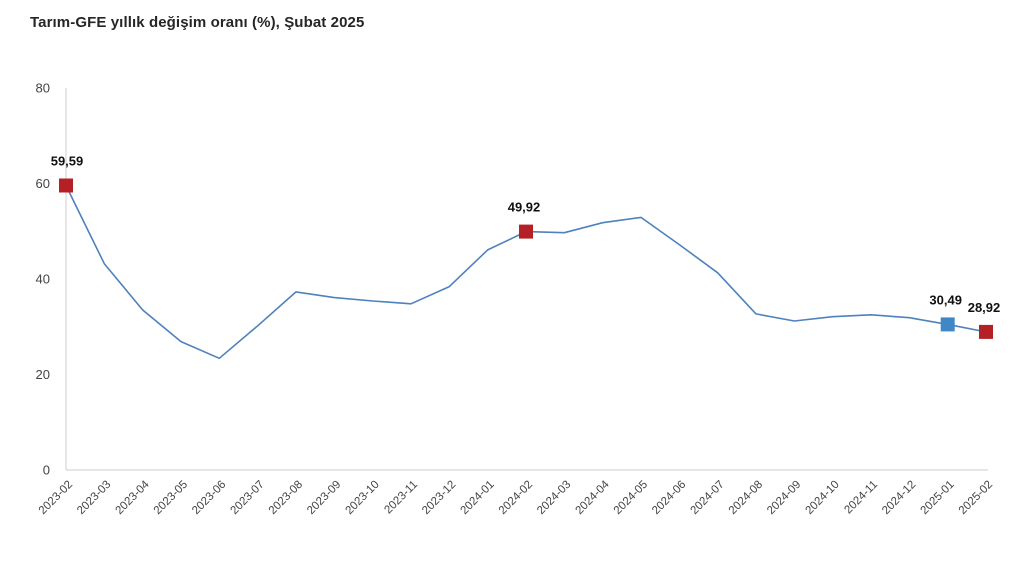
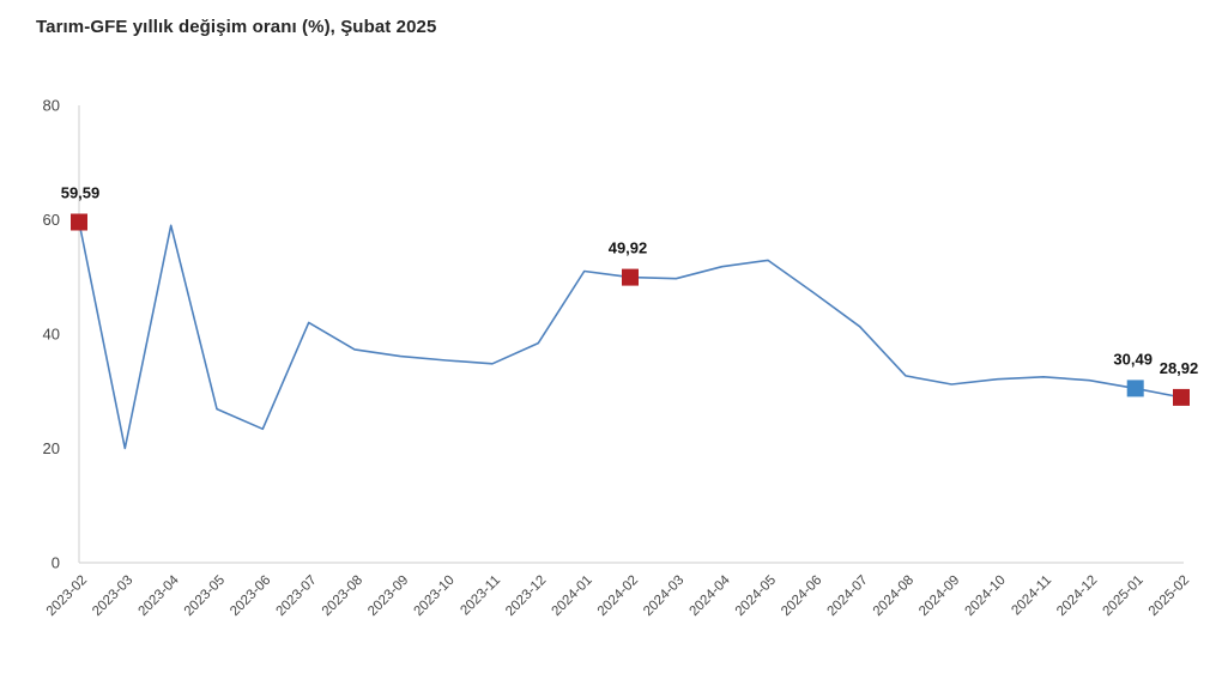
2023-03: 43 -> 20
2023-04: 34 -> 59
2023-07: 30 -> 42
2024-01: 46 -> 51
